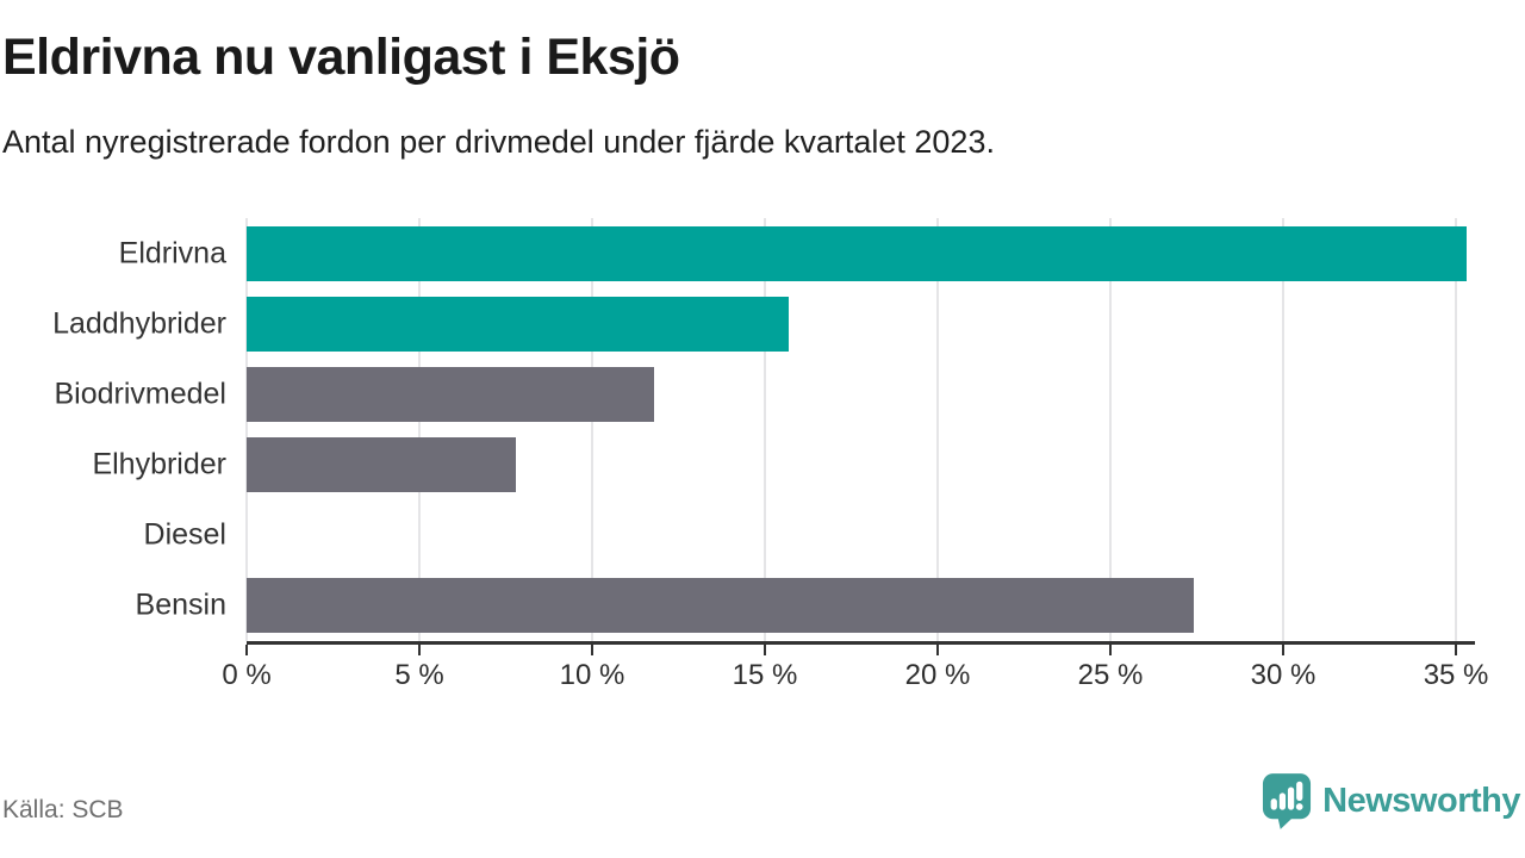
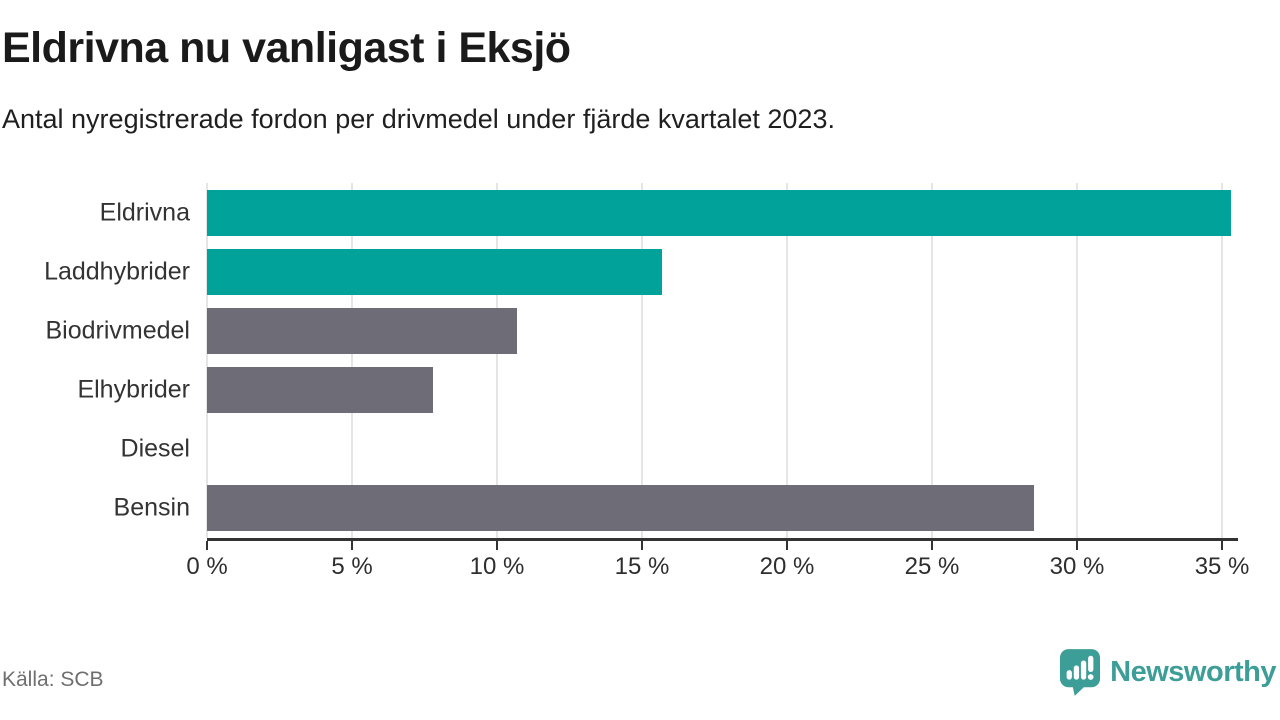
Biodrivmedel: 11.8% -> 10.7%
Bensin: 27.4% -> 28.5%
